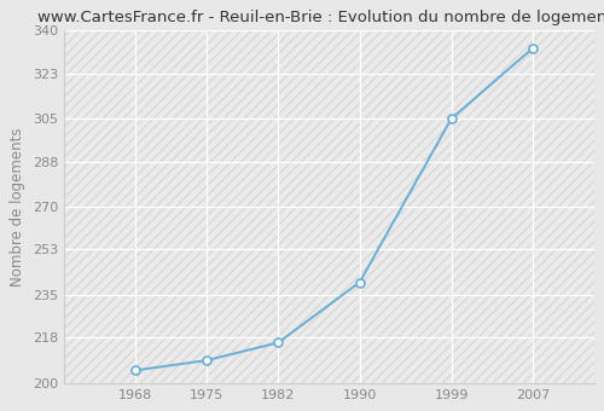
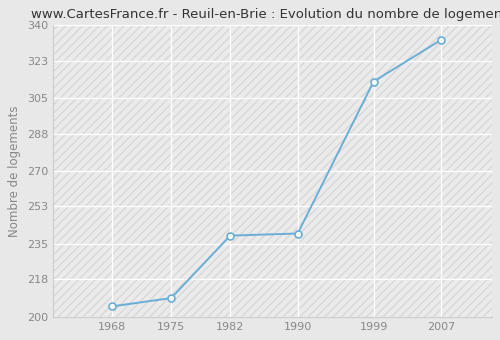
1982: 216 -> 239
1999: 305 -> 313
